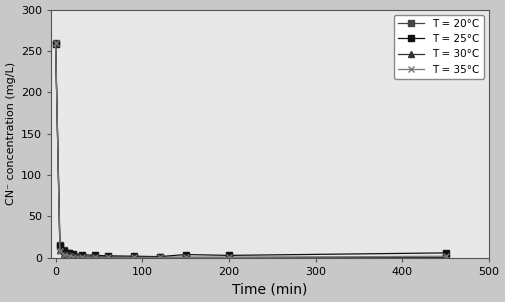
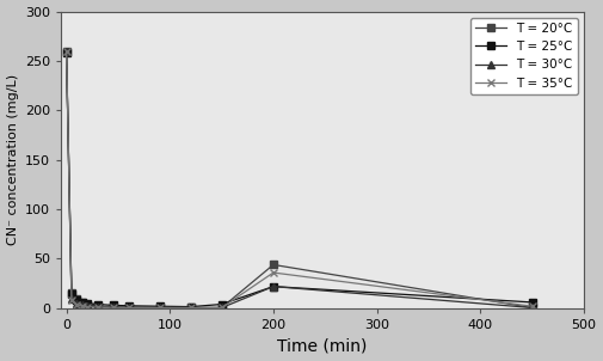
T = 20°C/200: 0 -> 44
T = 25°C/200: 3 -> 22
T = 30°C/200: 0 -> 22
T = 35°C/200: 0 -> 36
